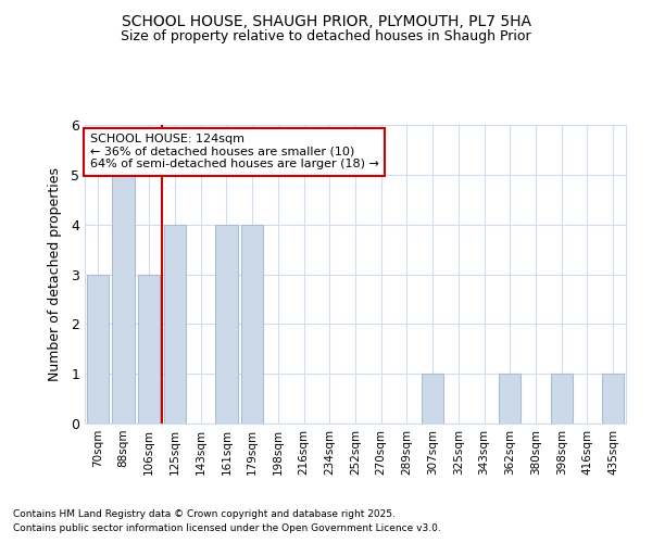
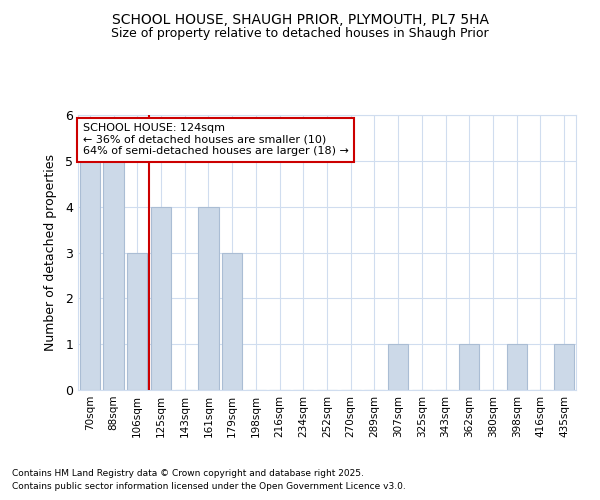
70sqm: 3 -> 5
179sqm: 4 -> 3
